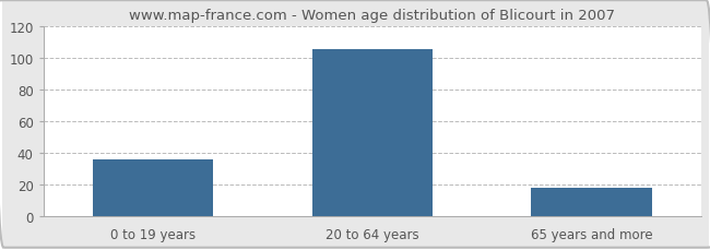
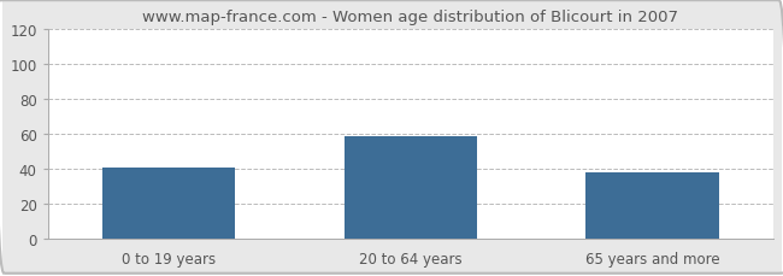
0 to 19 years: 36 -> 41
20 to 64 years: 106 -> 59
65 years and more: 18 -> 38
